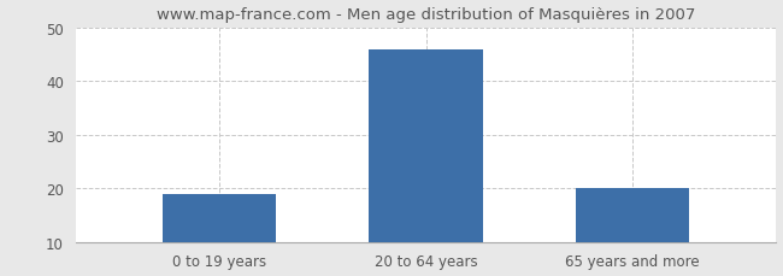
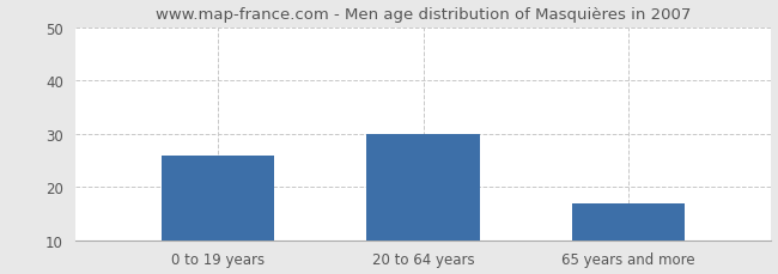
0 to 19 years: 19 -> 26
20 to 64 years: 46 -> 30
65 years and more: 20 -> 17
